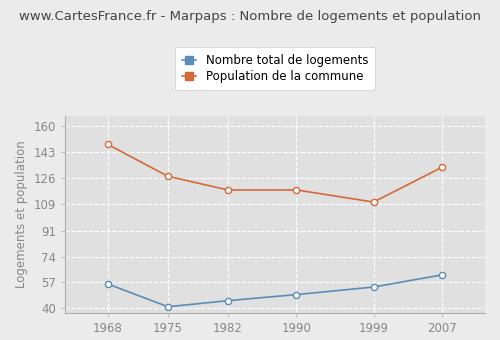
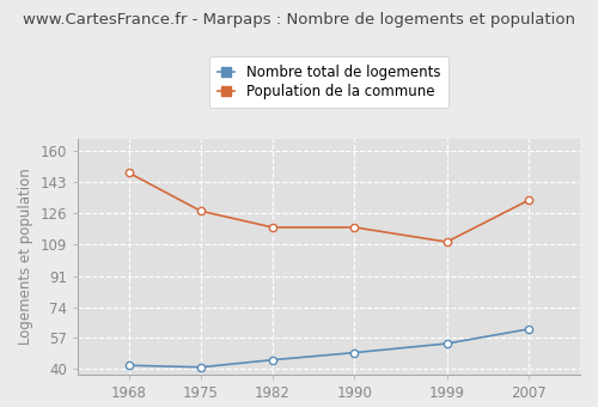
Nombre total de logements/1968: 56 -> 42
